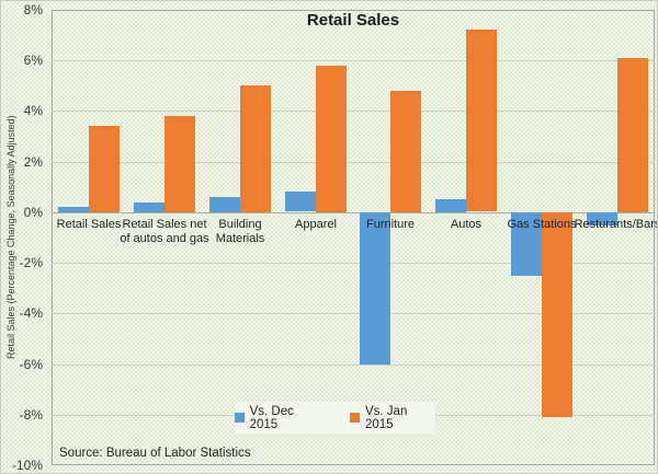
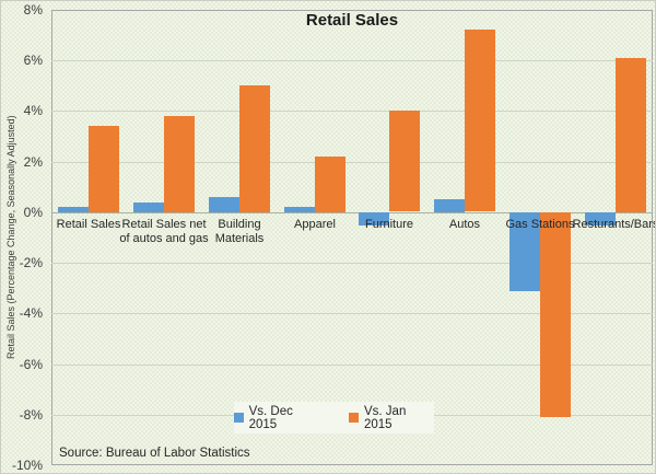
Vs. Dec 2015/Apparel: 0.8% -> 0.2%
Vs. Jan 2015/Apparel: 5.8% -> 2.2%
Vs. Dec 2015/Furniture: -6.0% -> -0.5%
Vs. Jan 2015/Furniture: 4.8% -> 4.0%
Vs. Dec 2015/Gas Stations: -2.5% -> -3.1%
